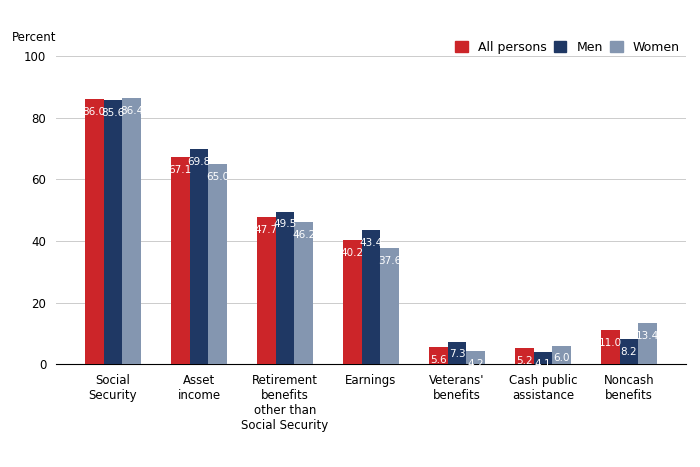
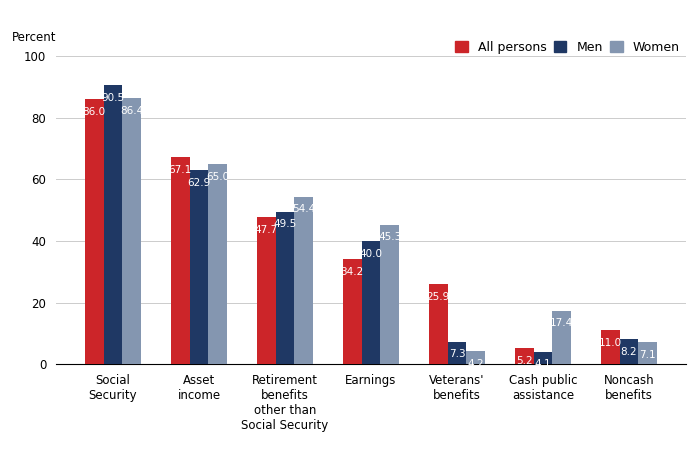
Men/Social Security: 85.6 -> 90.5
Men/Asset income: 69.8 -> 62.9
Women/Retirement benefits other than Social Security: 46.2 -> 54.4
All persons/Earnings: 40.2 -> 34.2
Men/Earnings: 43.4 -> 40.0
Women/Earnings: 37.6 -> 45.3
All persons/Veterans' benefits: 5.6 -> 25.9
Women/Cash public assistance: 6.0 -> 17.4
Women/Noncash benefits: 13.4 -> 7.1
